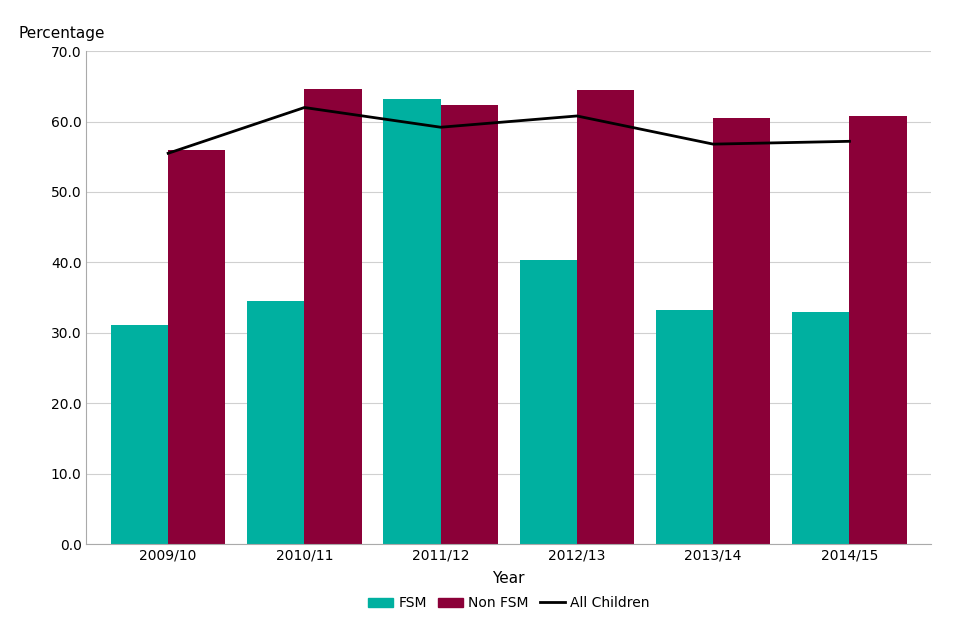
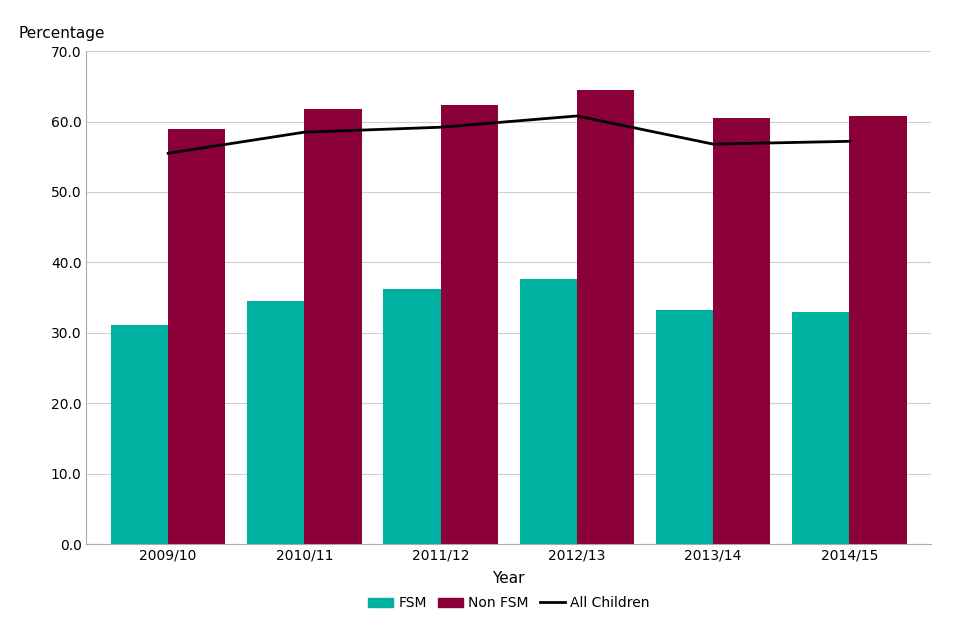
Non FSM/2009/10: 56.0 -> 59.0
All Children/2010/11: 62.0 -> 58.5
Non FSM/2010/11: 64.6 -> 61.8
FSM/2011/12: 63.2 -> 36.2
FSM/2012/13: 40.4 -> 37.7
